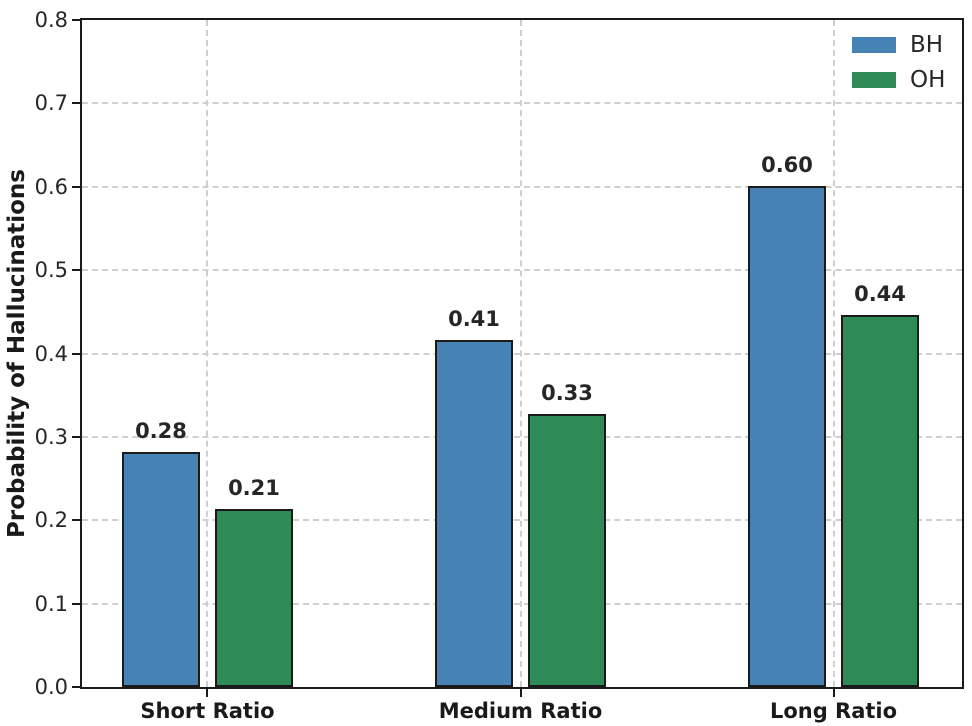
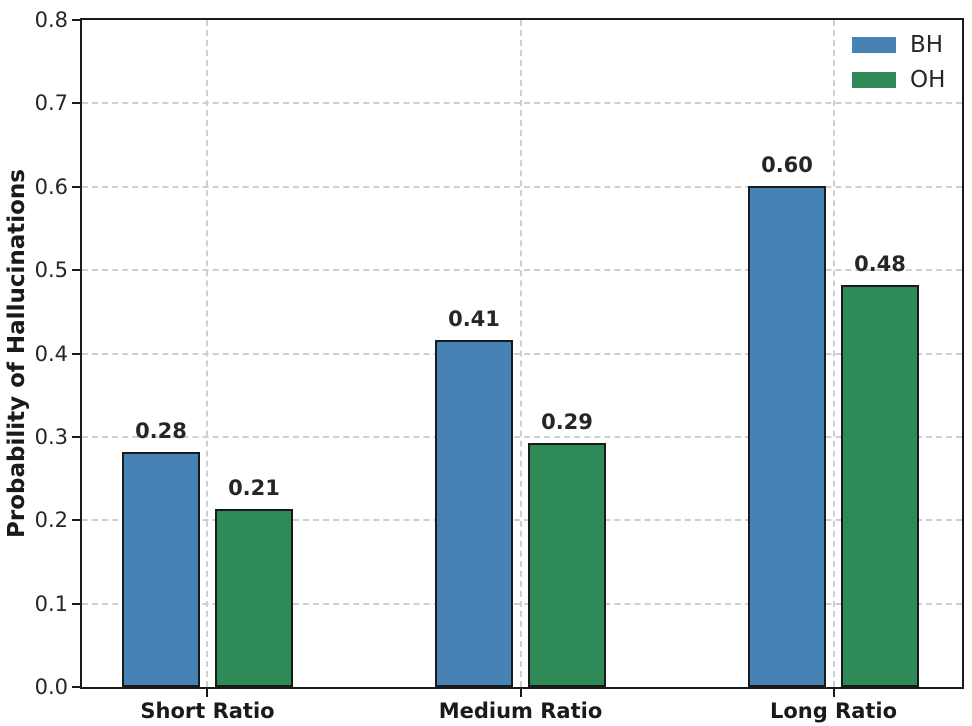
OH/Medium Ratio: 0.33 -> 0.29
OH/Long Ratio: 0.44 -> 0.48
